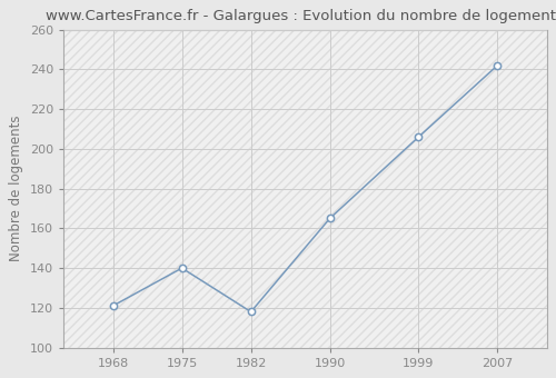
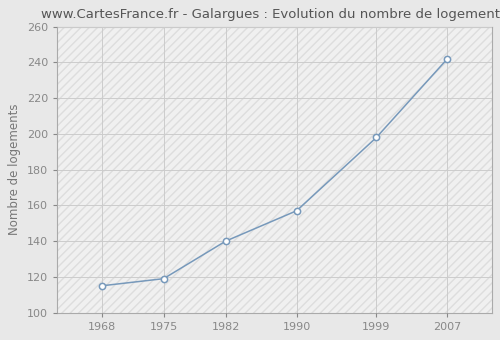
1968: 121 -> 115
1975: 140 -> 119
1982: 118 -> 140
1990: 165 -> 157
1999: 206 -> 198
